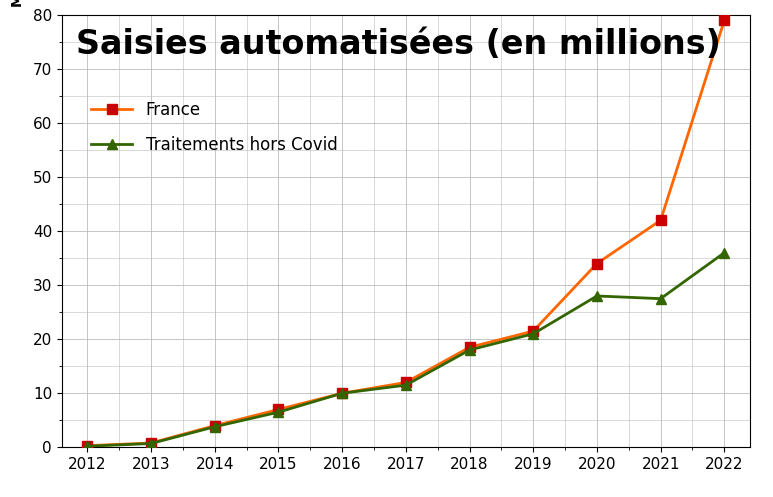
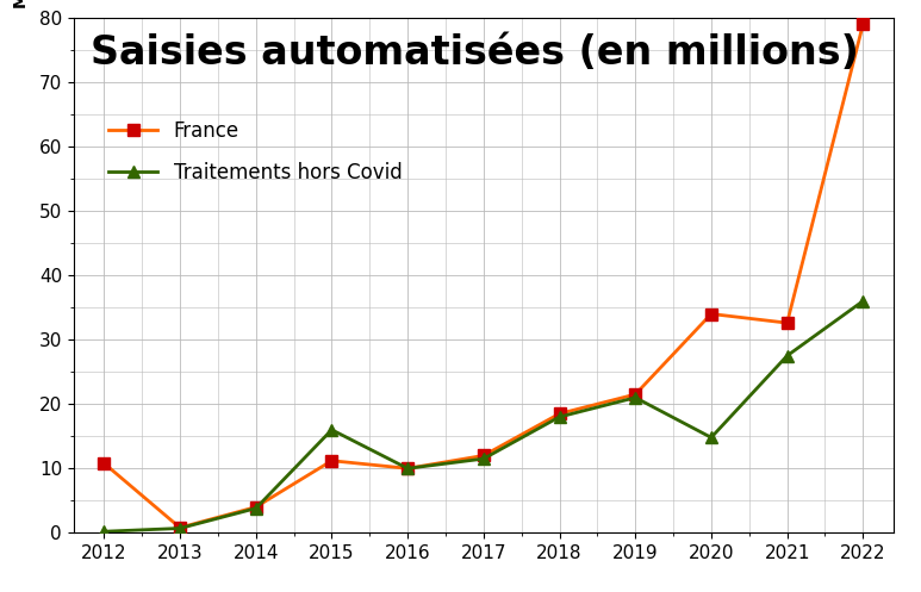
France/2012: 0.3 -> 10.8
France/2015: 7.0 -> 11.2
Traitements hors Covid/2015: 6.5 -> 16.0
Traitements hors Covid/2020: 28.0 -> 14.8
France/2021: 42.0 -> 32.6
